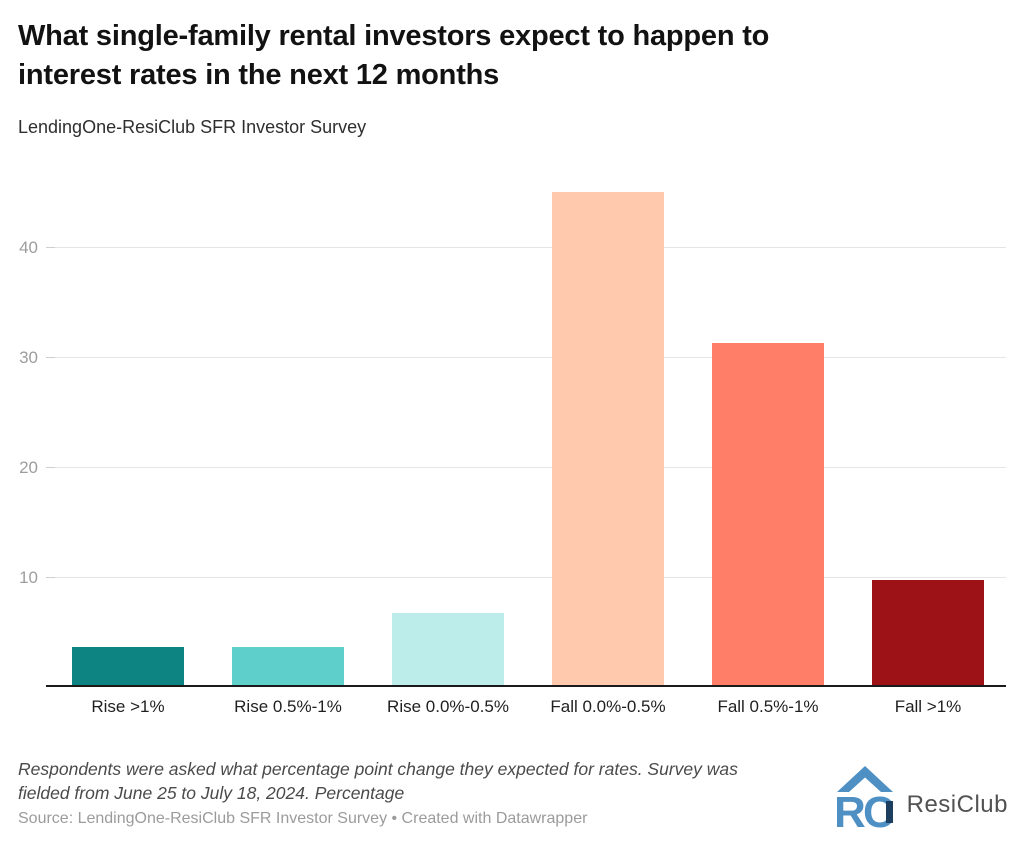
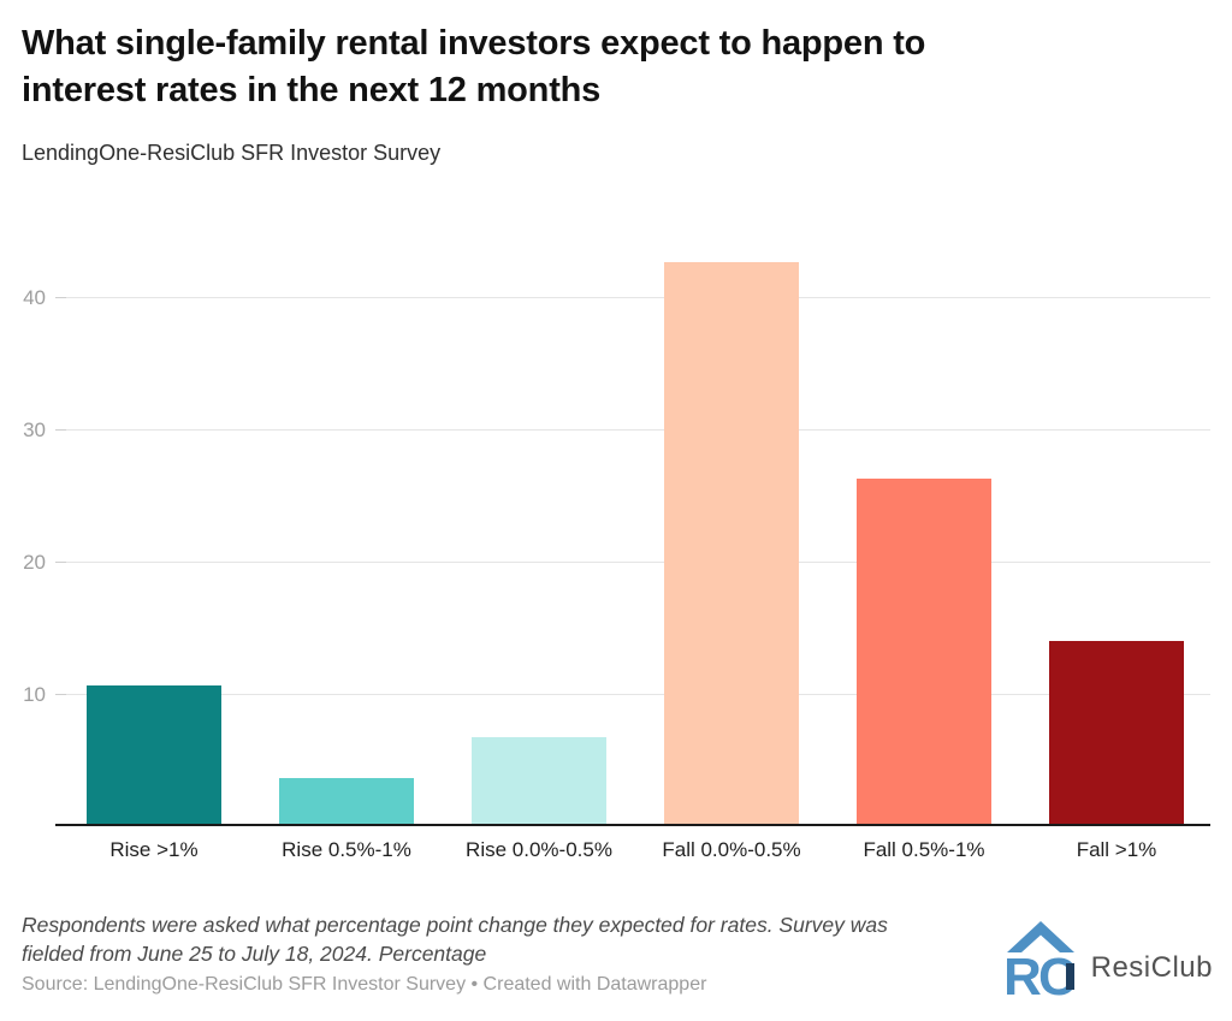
Rise >1%: 3.6 -> 10.6
Fall 0.0%-0.5%: 45.0 -> 42.6
Fall 0.5%-1%: 31.3 -> 26.3
Fall >1%: 9.7 -> 14.0
